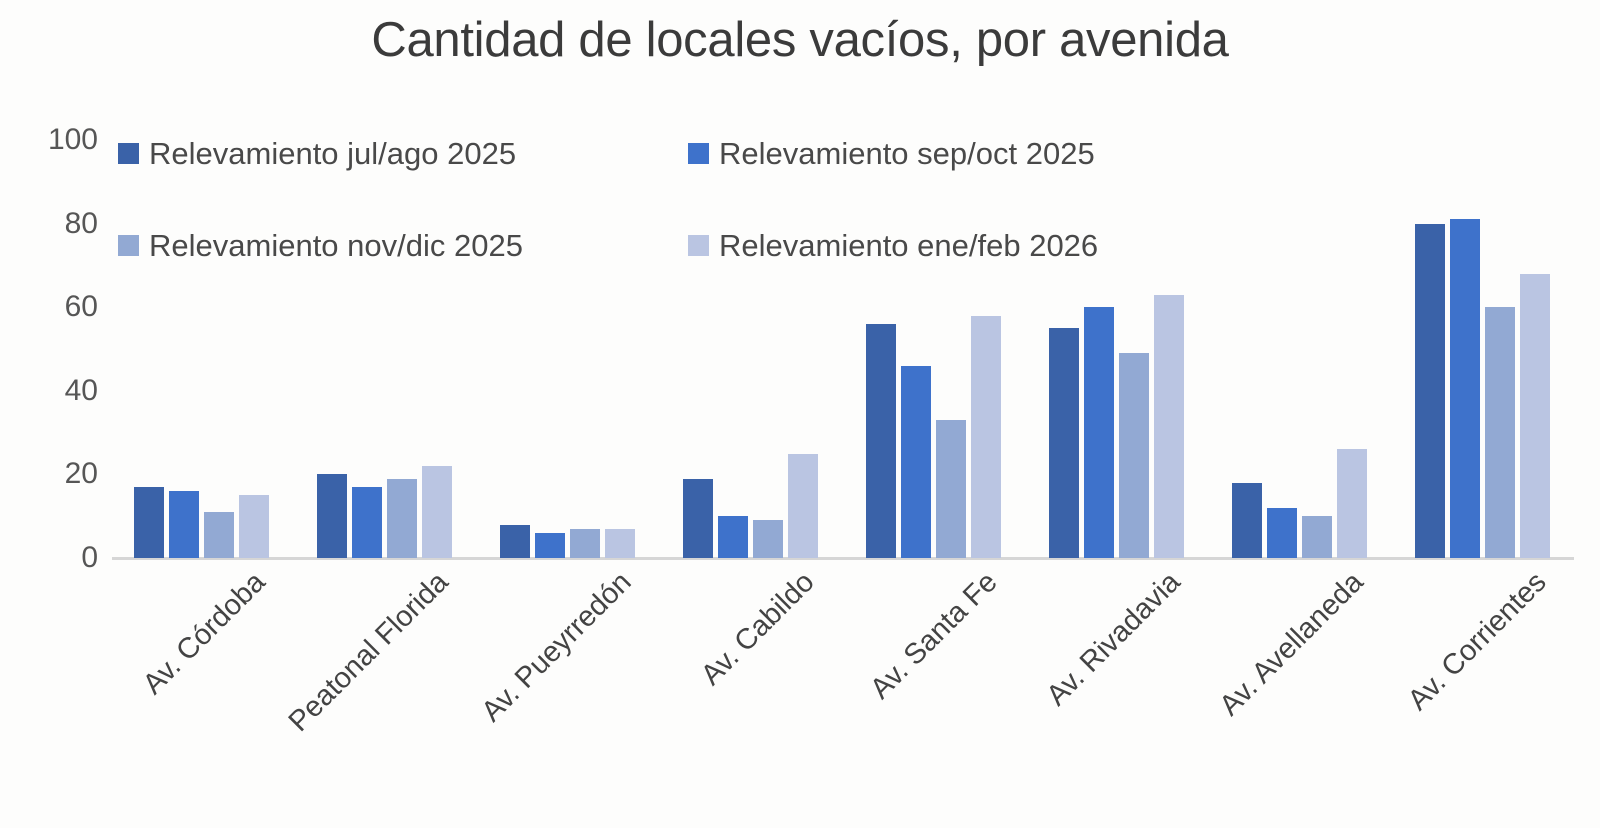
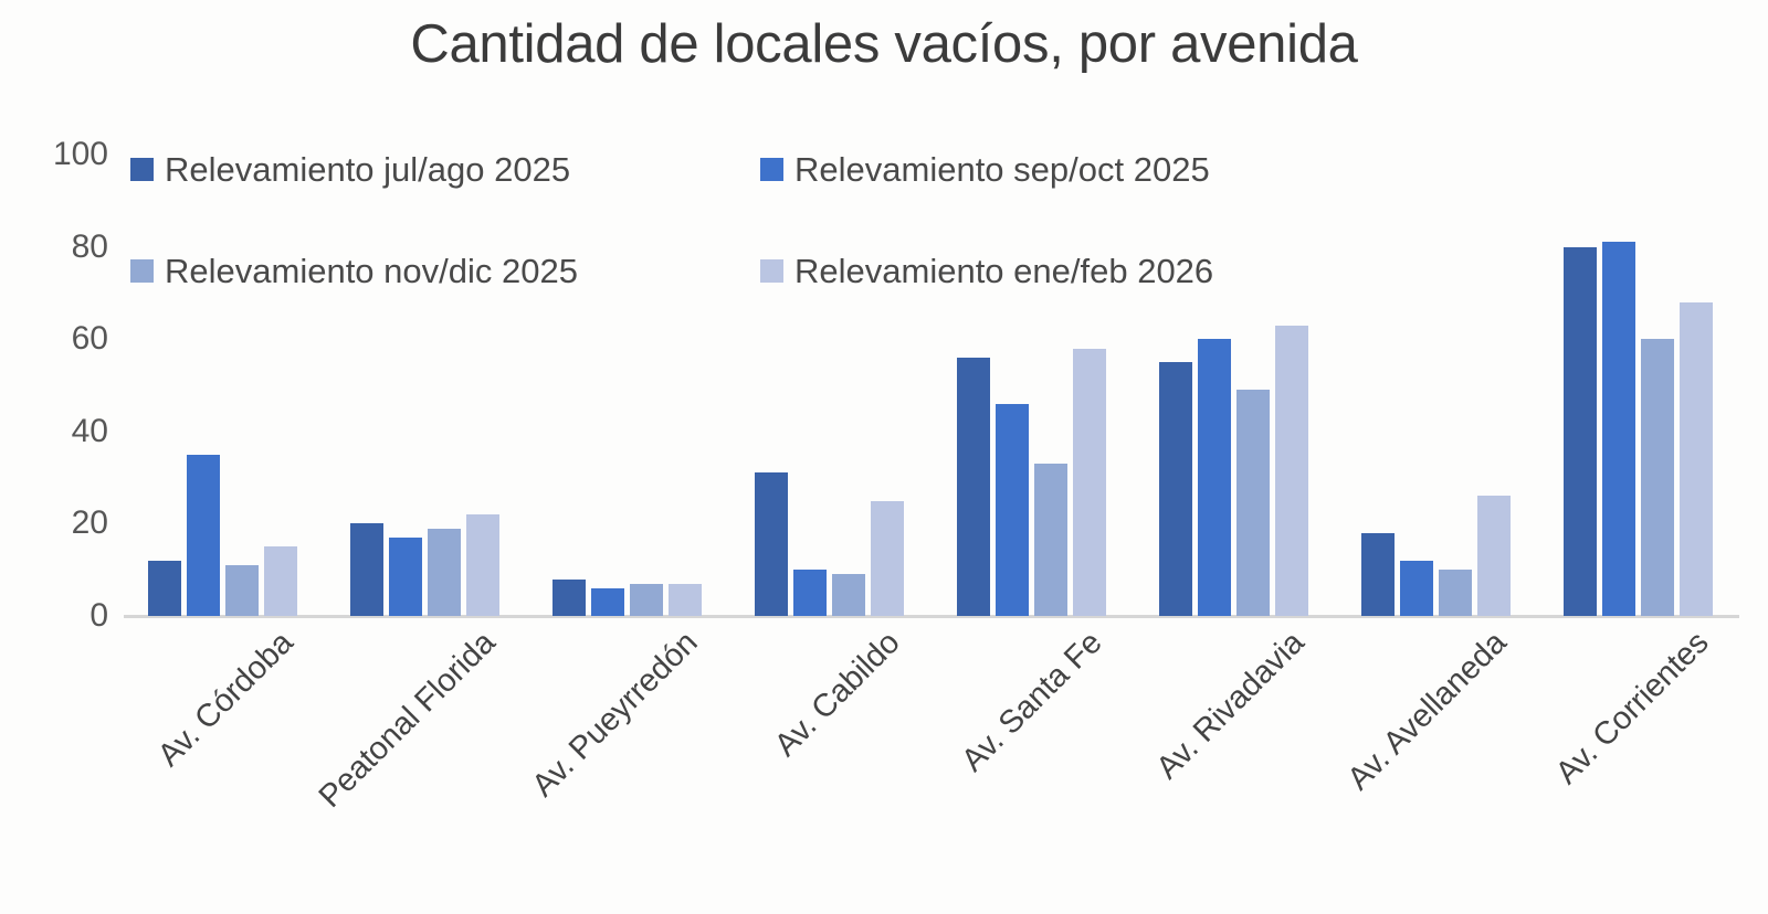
Relevamiento jul/ago 2025/Av. Córdoba: 17 -> 12
Relevamiento sep/oct 2025/Av. Córdoba: 16 -> 35
Relevamiento jul/ago 2025/Av. Cabildo: 19 -> 31
